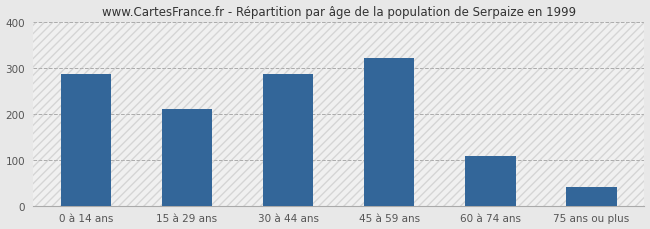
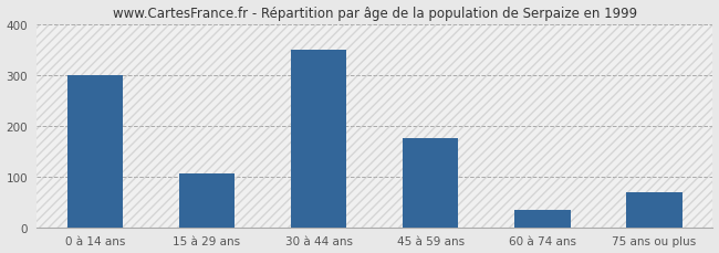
0 à 14 ans: 285 -> 300
15 à 29 ans: 210 -> 105
30 à 44 ans: 285 -> 350
45 à 59 ans: 320 -> 175
60 à 74 ans: 108 -> 35
75 ans ou plus: 40 -> 70
